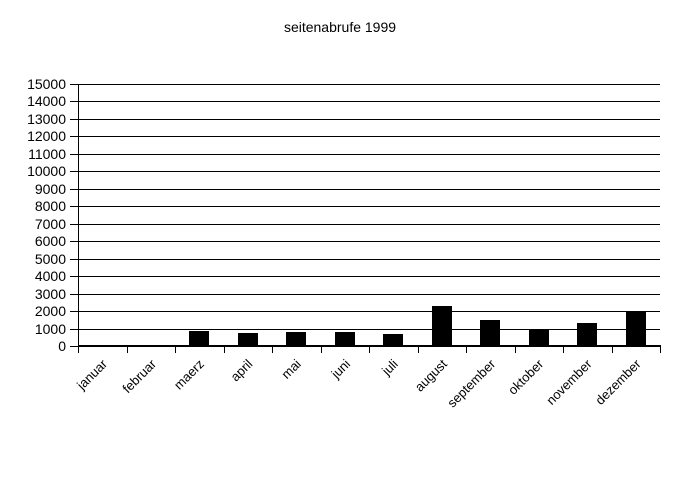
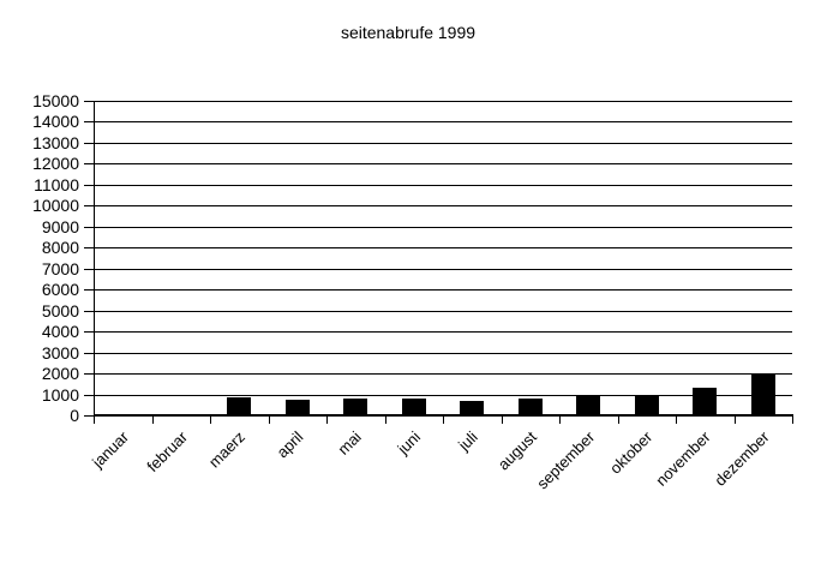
august: 2300 -> 800
september: 1500 -> 1000
